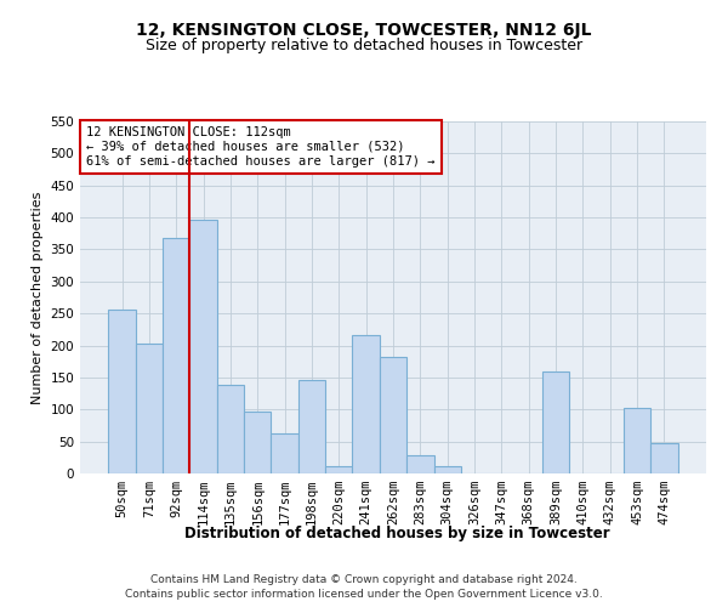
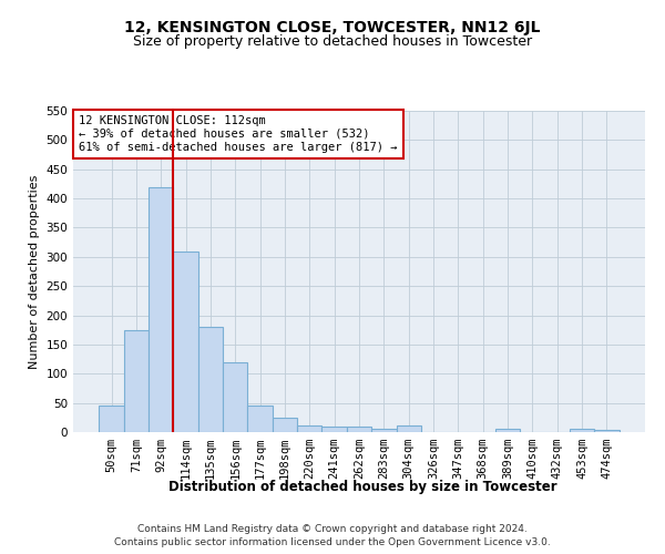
50sqm: 256 -> 45
71sqm: 202 -> 175
92sqm: 368 -> 420
114sqm: 396 -> 310
135sqm: 138 -> 180
156sqm: 96 -> 120
177sqm: 62 -> 45
198sqm: 146 -> 25
241sqm: 216 -> 10
262sqm: 182 -> 10
283sqm: 28 -> 5
389sqm: 160 -> 5
453sqm: 102 -> 5
474sqm: 48 -> 3
